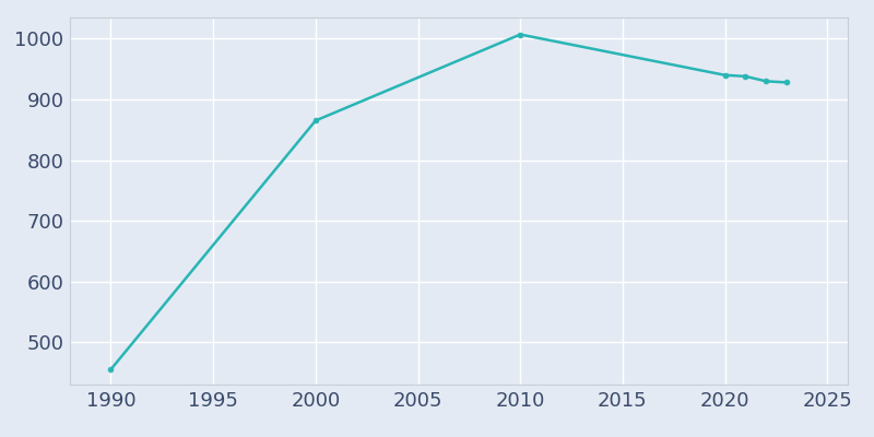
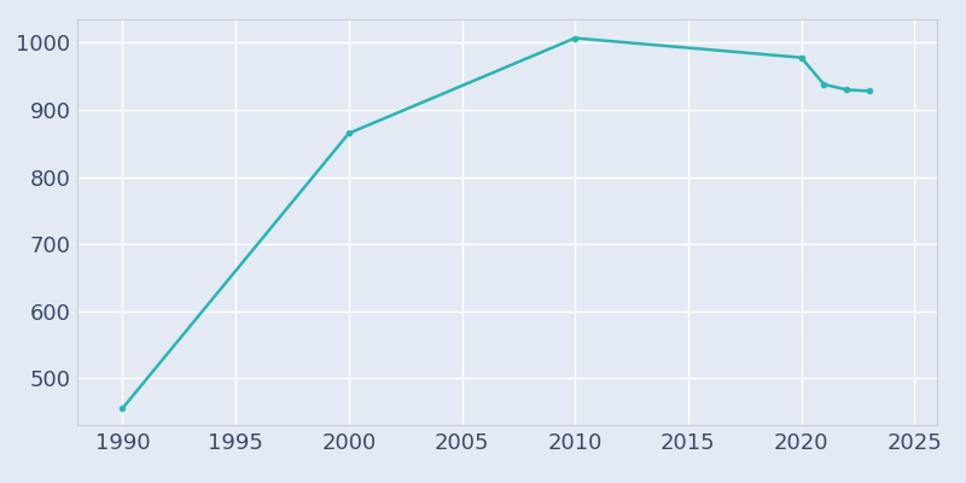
2020: 940 -> 978
